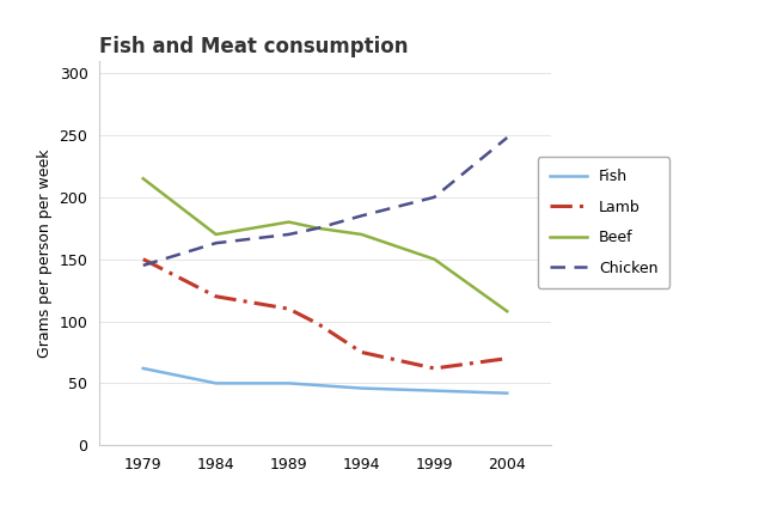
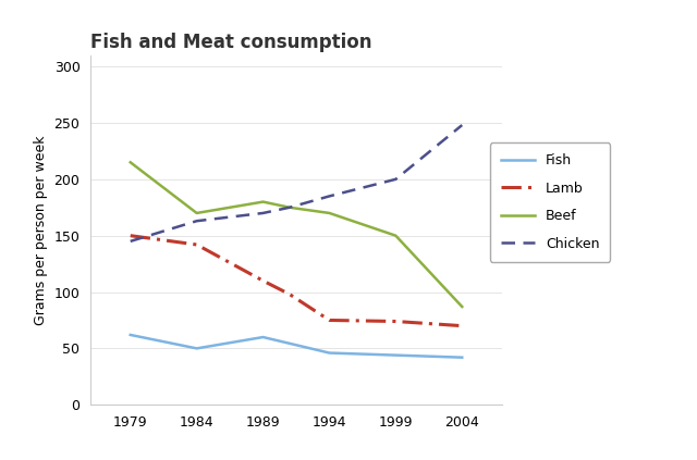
Lamb/1984: 120 -> 142
Fish/1989: 50 -> 60
Lamb/1999: 62 -> 74
Beef/2004: 108 -> 87
